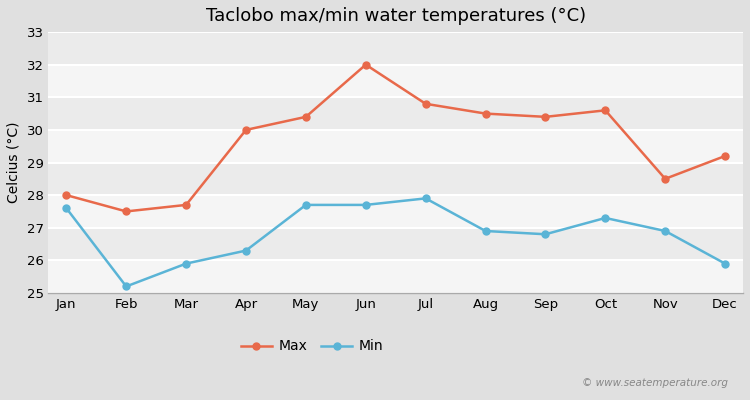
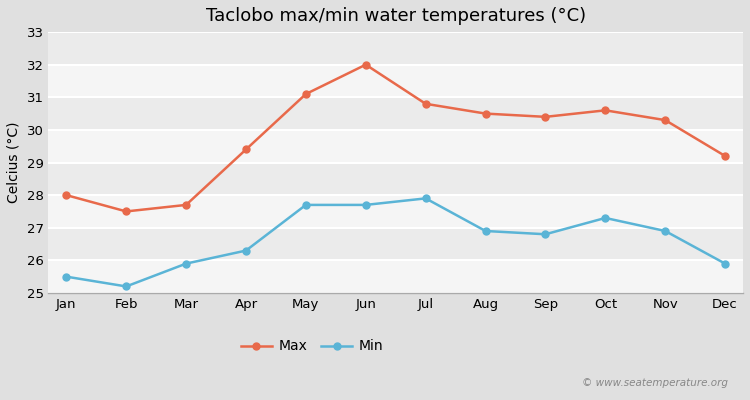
Min/Jan: 27.6 -> 25.5
Max/Apr: 30.0 -> 29.4
Max/May: 30.4 -> 31.1
Max/Nov: 28.5 -> 30.3
